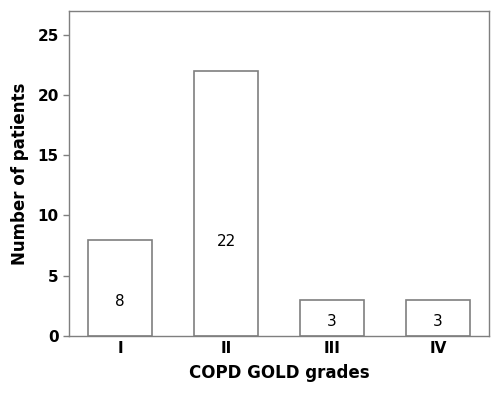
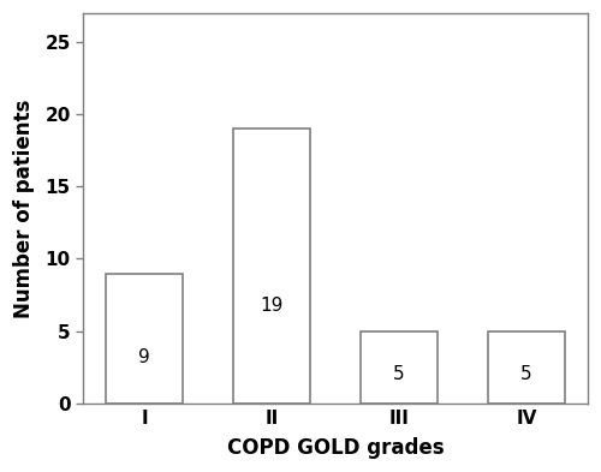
I: 8 -> 9
II: 22 -> 19
III: 3 -> 5
IV: 3 -> 5
